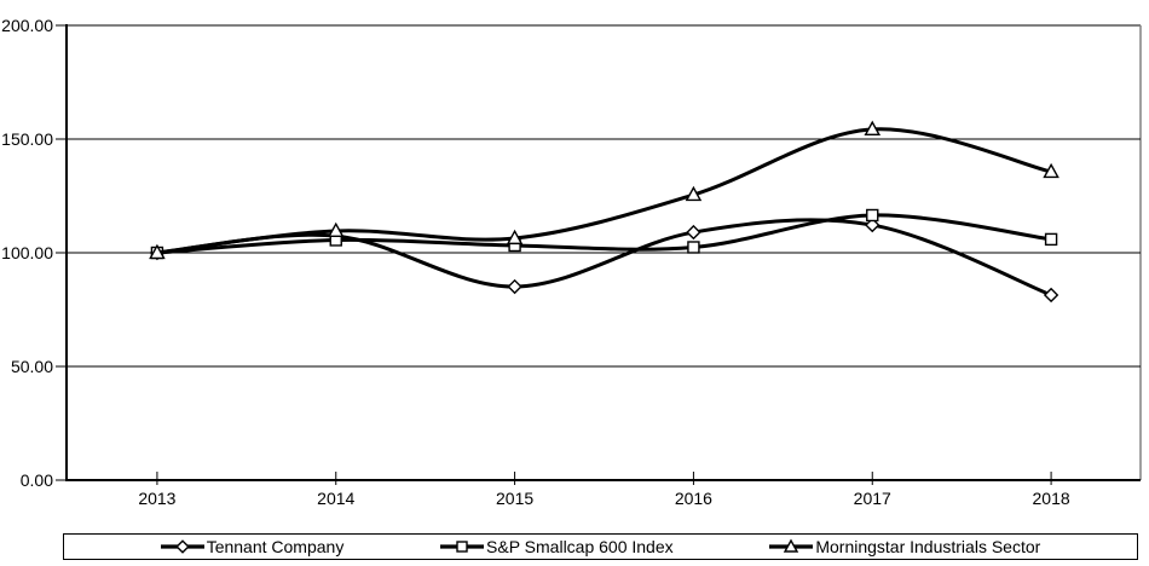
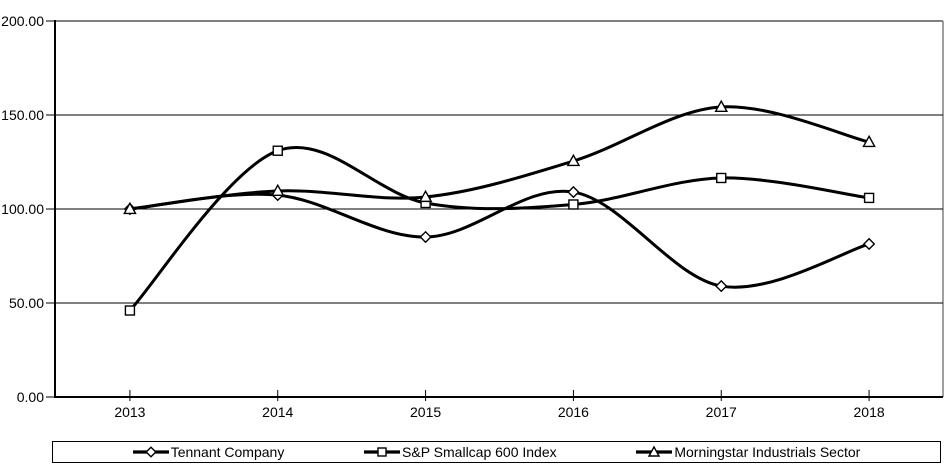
S&P Smallcap 600 Index/2013: 100 -> 46
S&P Smallcap 600 Index/2014: 106 -> 131
Tennant Company/2017: 112 -> 59
